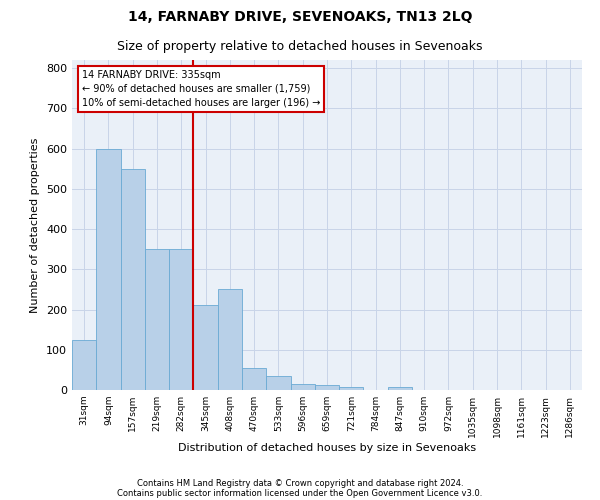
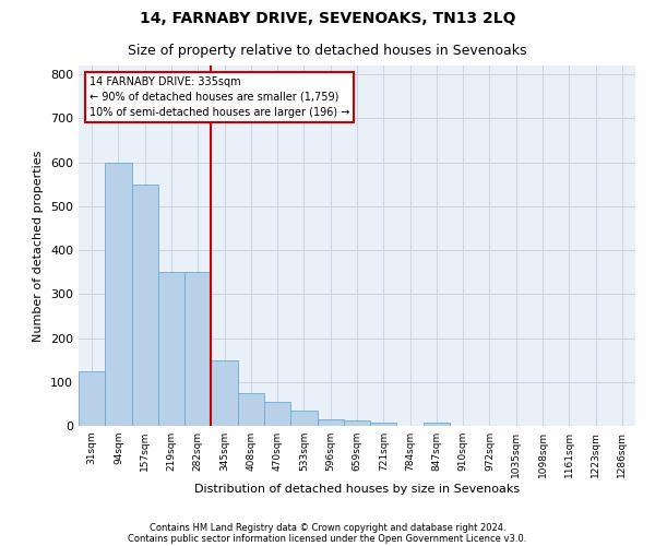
345sqm: 210 -> 150
408sqm: 250 -> 75
